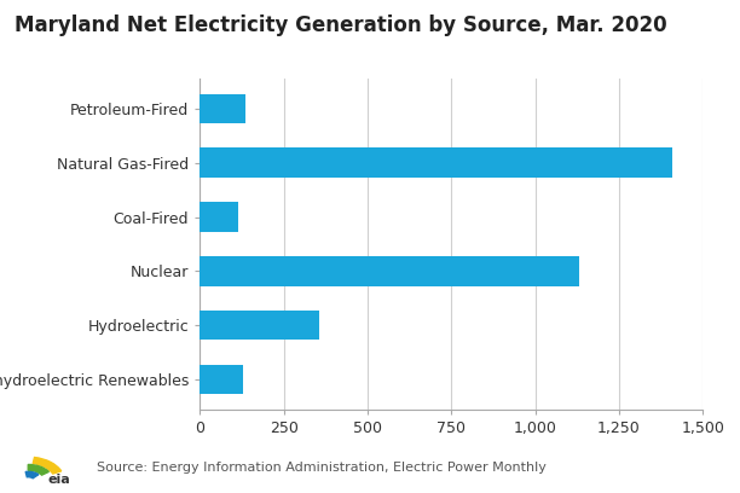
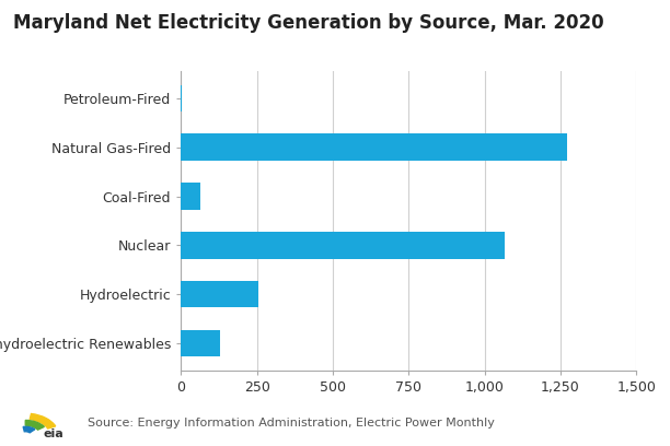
Petroleum-Fired: 135 -> 2
Natural Gas-Fired: 1,410 -> 1,270
Coal-Fired: 115 -> 65
Nuclear: 1,130 -> 1,065
Hydroelectric: 355 -> 255
